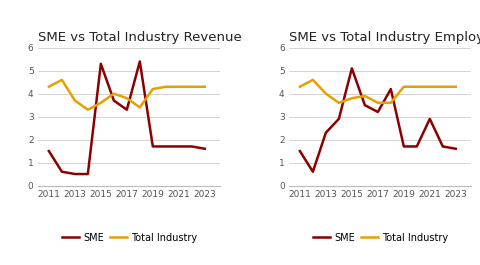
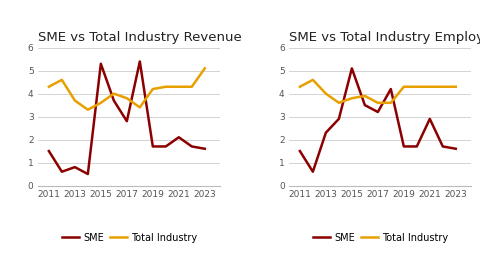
SME vs Total Industry Revenue/SME/2013: 0.5 -> 0.8
SME vs Total Industry Revenue/SME/2017: 3.3 -> 2.8
SME vs Total Industry Revenue/SME/2021: 1.7 -> 2.1
SME vs Total Industry Revenue/Total Industry/2023: 4.3 -> 5.1
